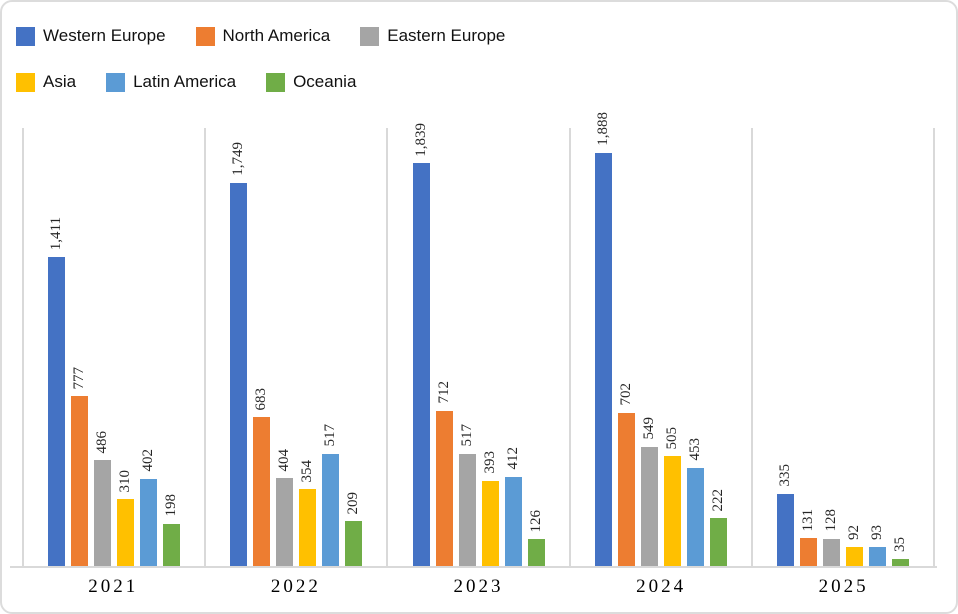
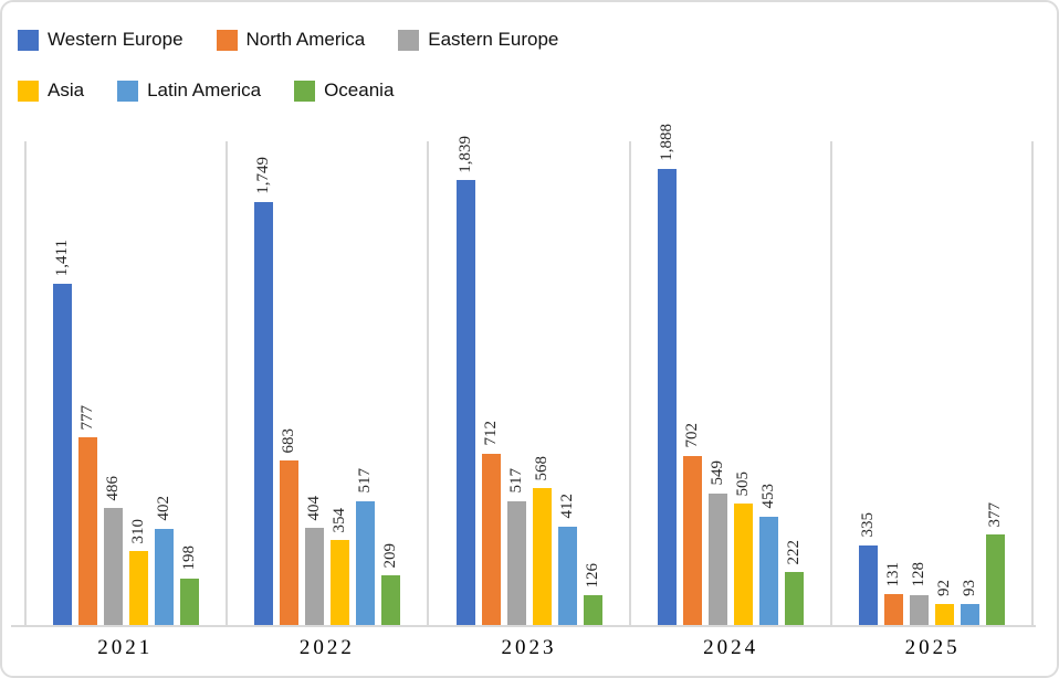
Asia/2023: 393 -> 568
Oceania/2025: 35 -> 377
